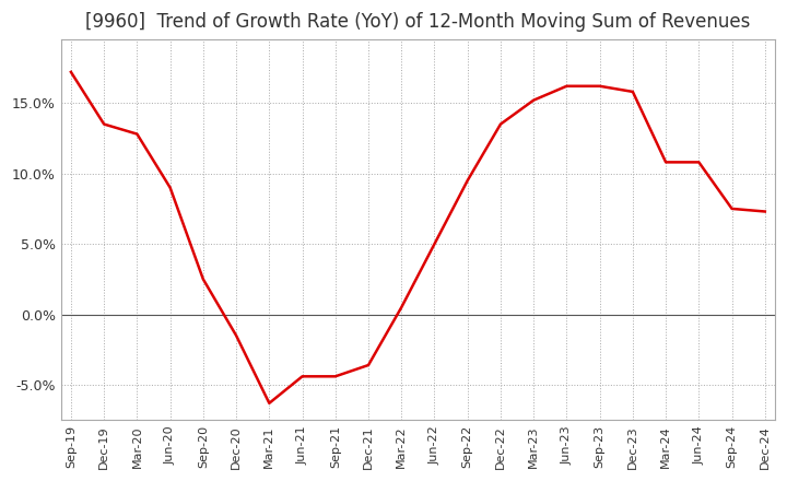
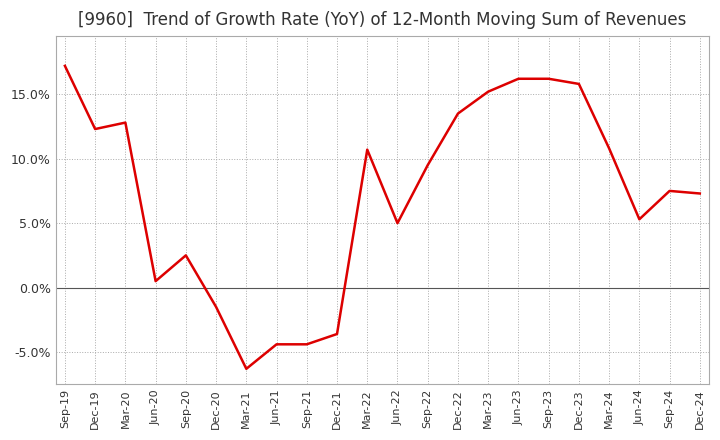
Dec-19: 13.5% -> 12.3%
Jun-20: 9.0% -> 0.5%
Mar-22: 0.5% -> 10.7%
Jun-24: 10.8% -> 5.3%
